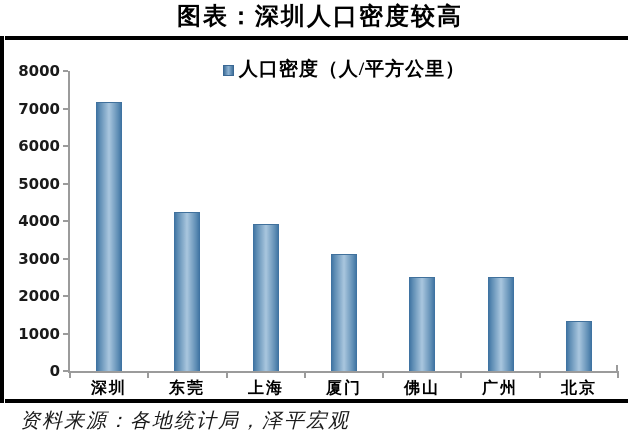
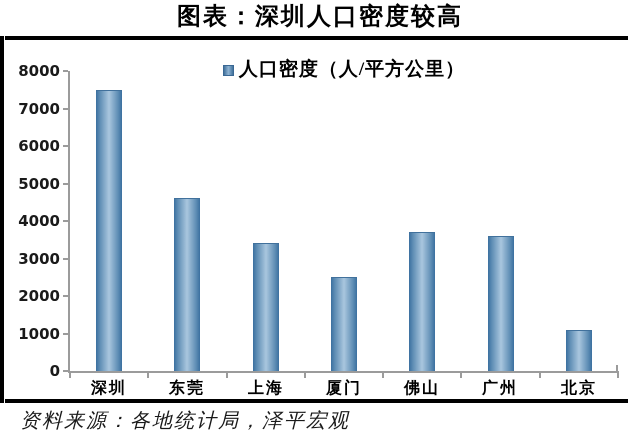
深圳: 7200 -> 7500
东莞: 4200 -> 4600
上海: 3900 -> 3400
厦门: 3100 -> 2500
佛山: 2500 -> 3700
广州: 2500 -> 3600
北京: 1300 -> 1100
